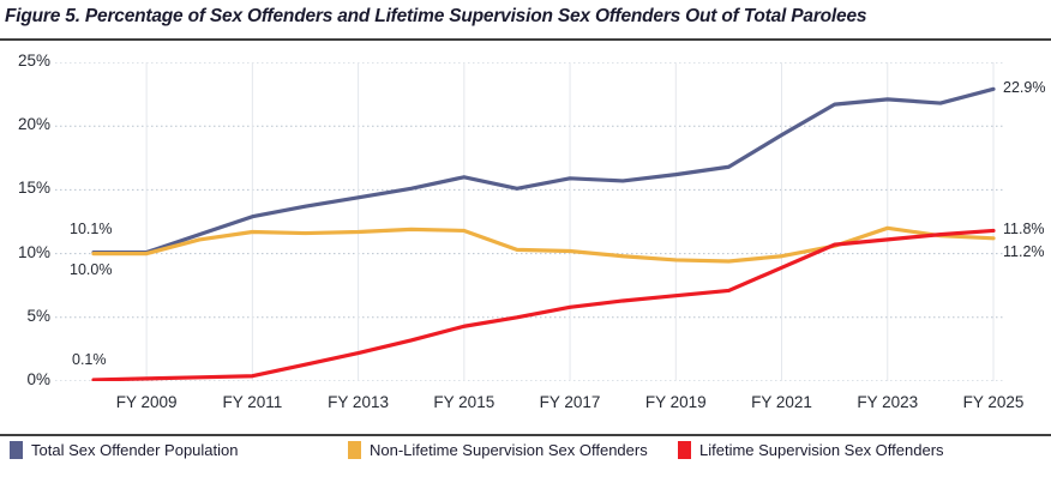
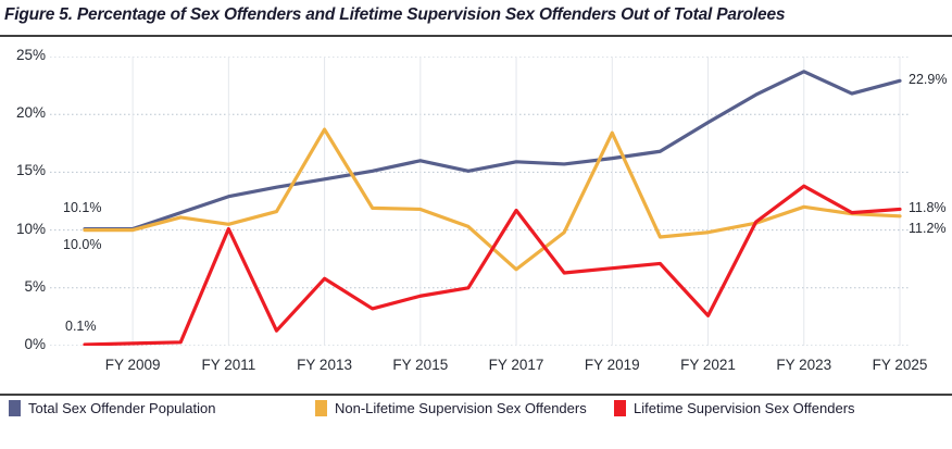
Non-Lifetime Supervision Sex Offenders/FY 2011: 11.7% -> 10.5%
Lifetime Supervision Sex Offenders/FY 2011: 0.4% -> 10.1%
Non-Lifetime Supervision Sex Offenders/FY 2013: 11.7% -> 18.7%
Lifetime Supervision Sex Offenders/FY 2013: 2.2% -> 5.8%
Non-Lifetime Supervision Sex Offenders/FY 2017: 10.2% -> 6.6%
Lifetime Supervision Sex Offenders/FY 2017: 5.8% -> 11.7%
Non-Lifetime Supervision Sex Offenders/FY 2019: 9.5% -> 18.4%
Lifetime Supervision Sex Offenders/FY 2021: 8.9% -> 2.6%
Total Sex Offender Population/FY 2023: 22.1% -> 23.7%
Lifetime Supervision Sex Offenders/FY 2023: 11.1% -> 13.8%
